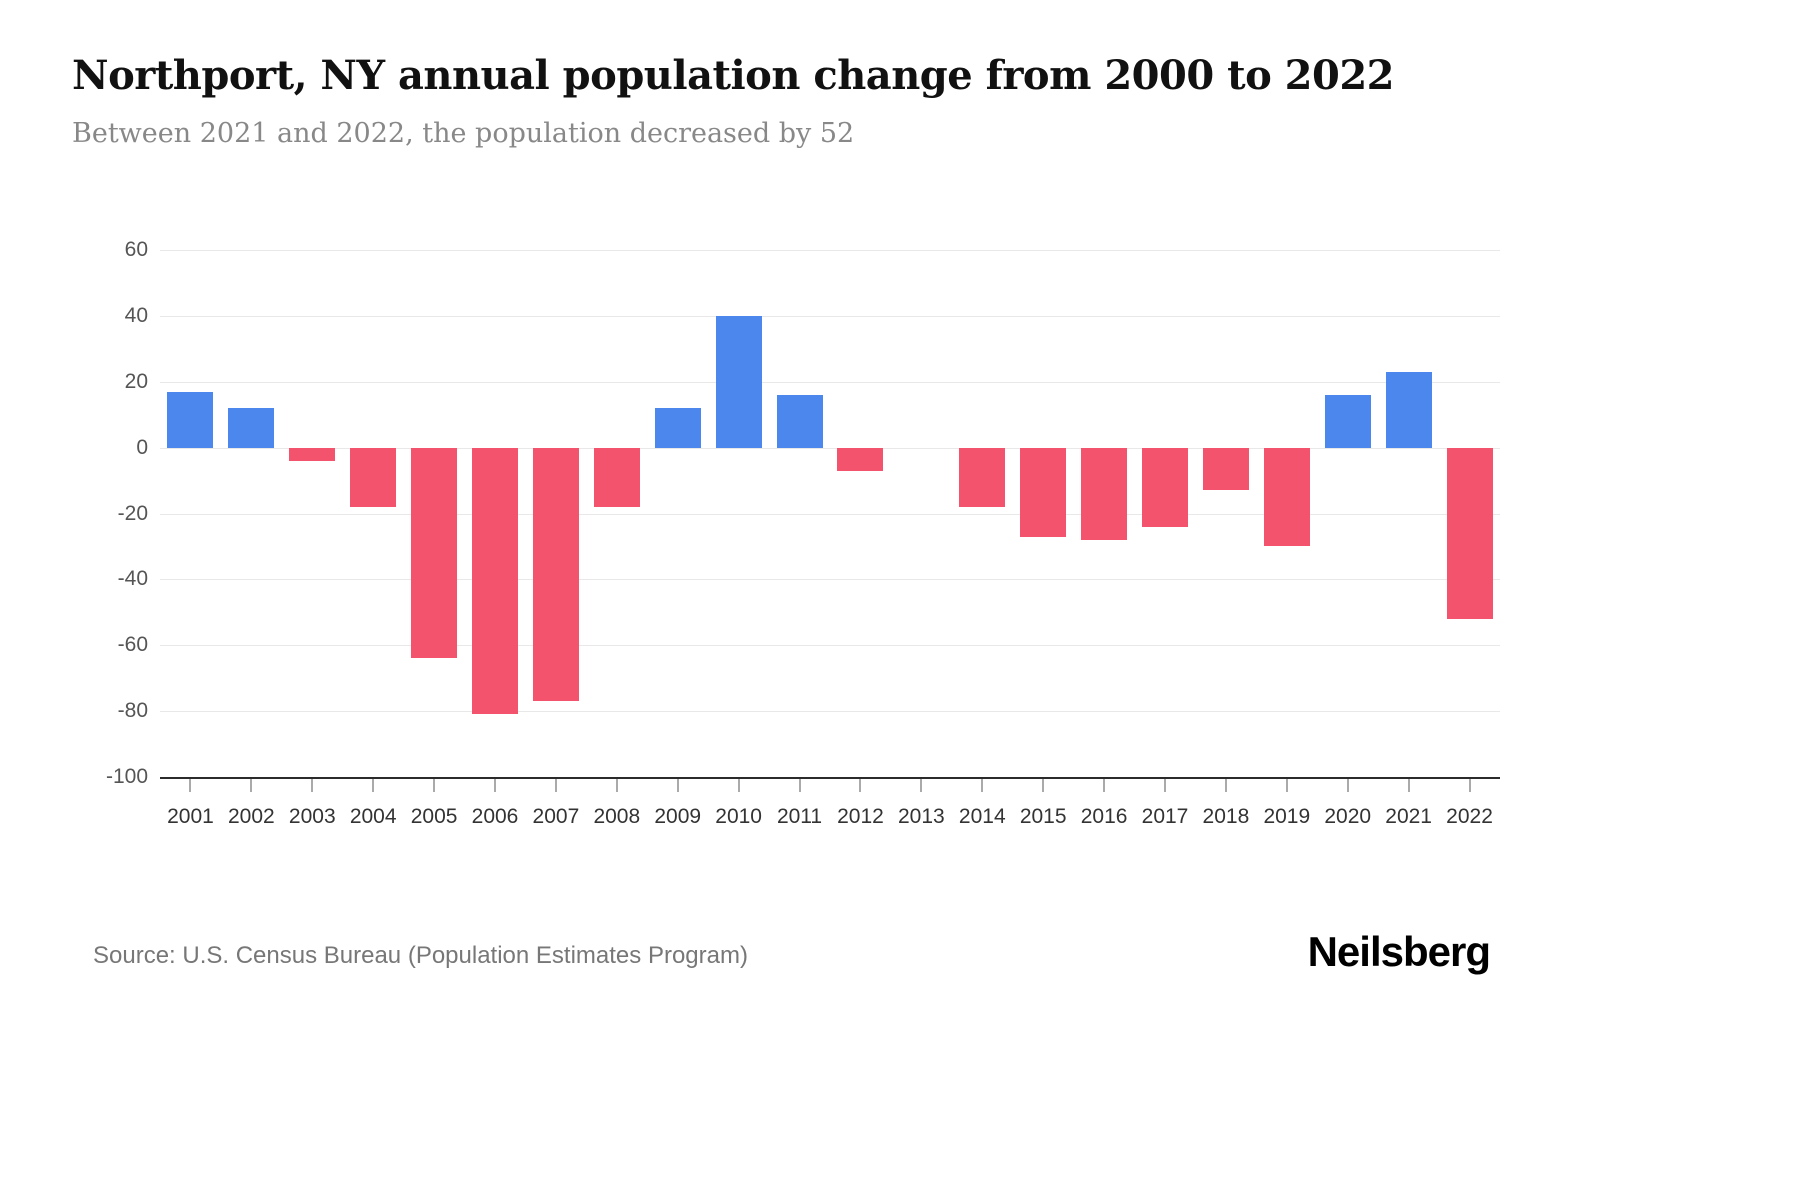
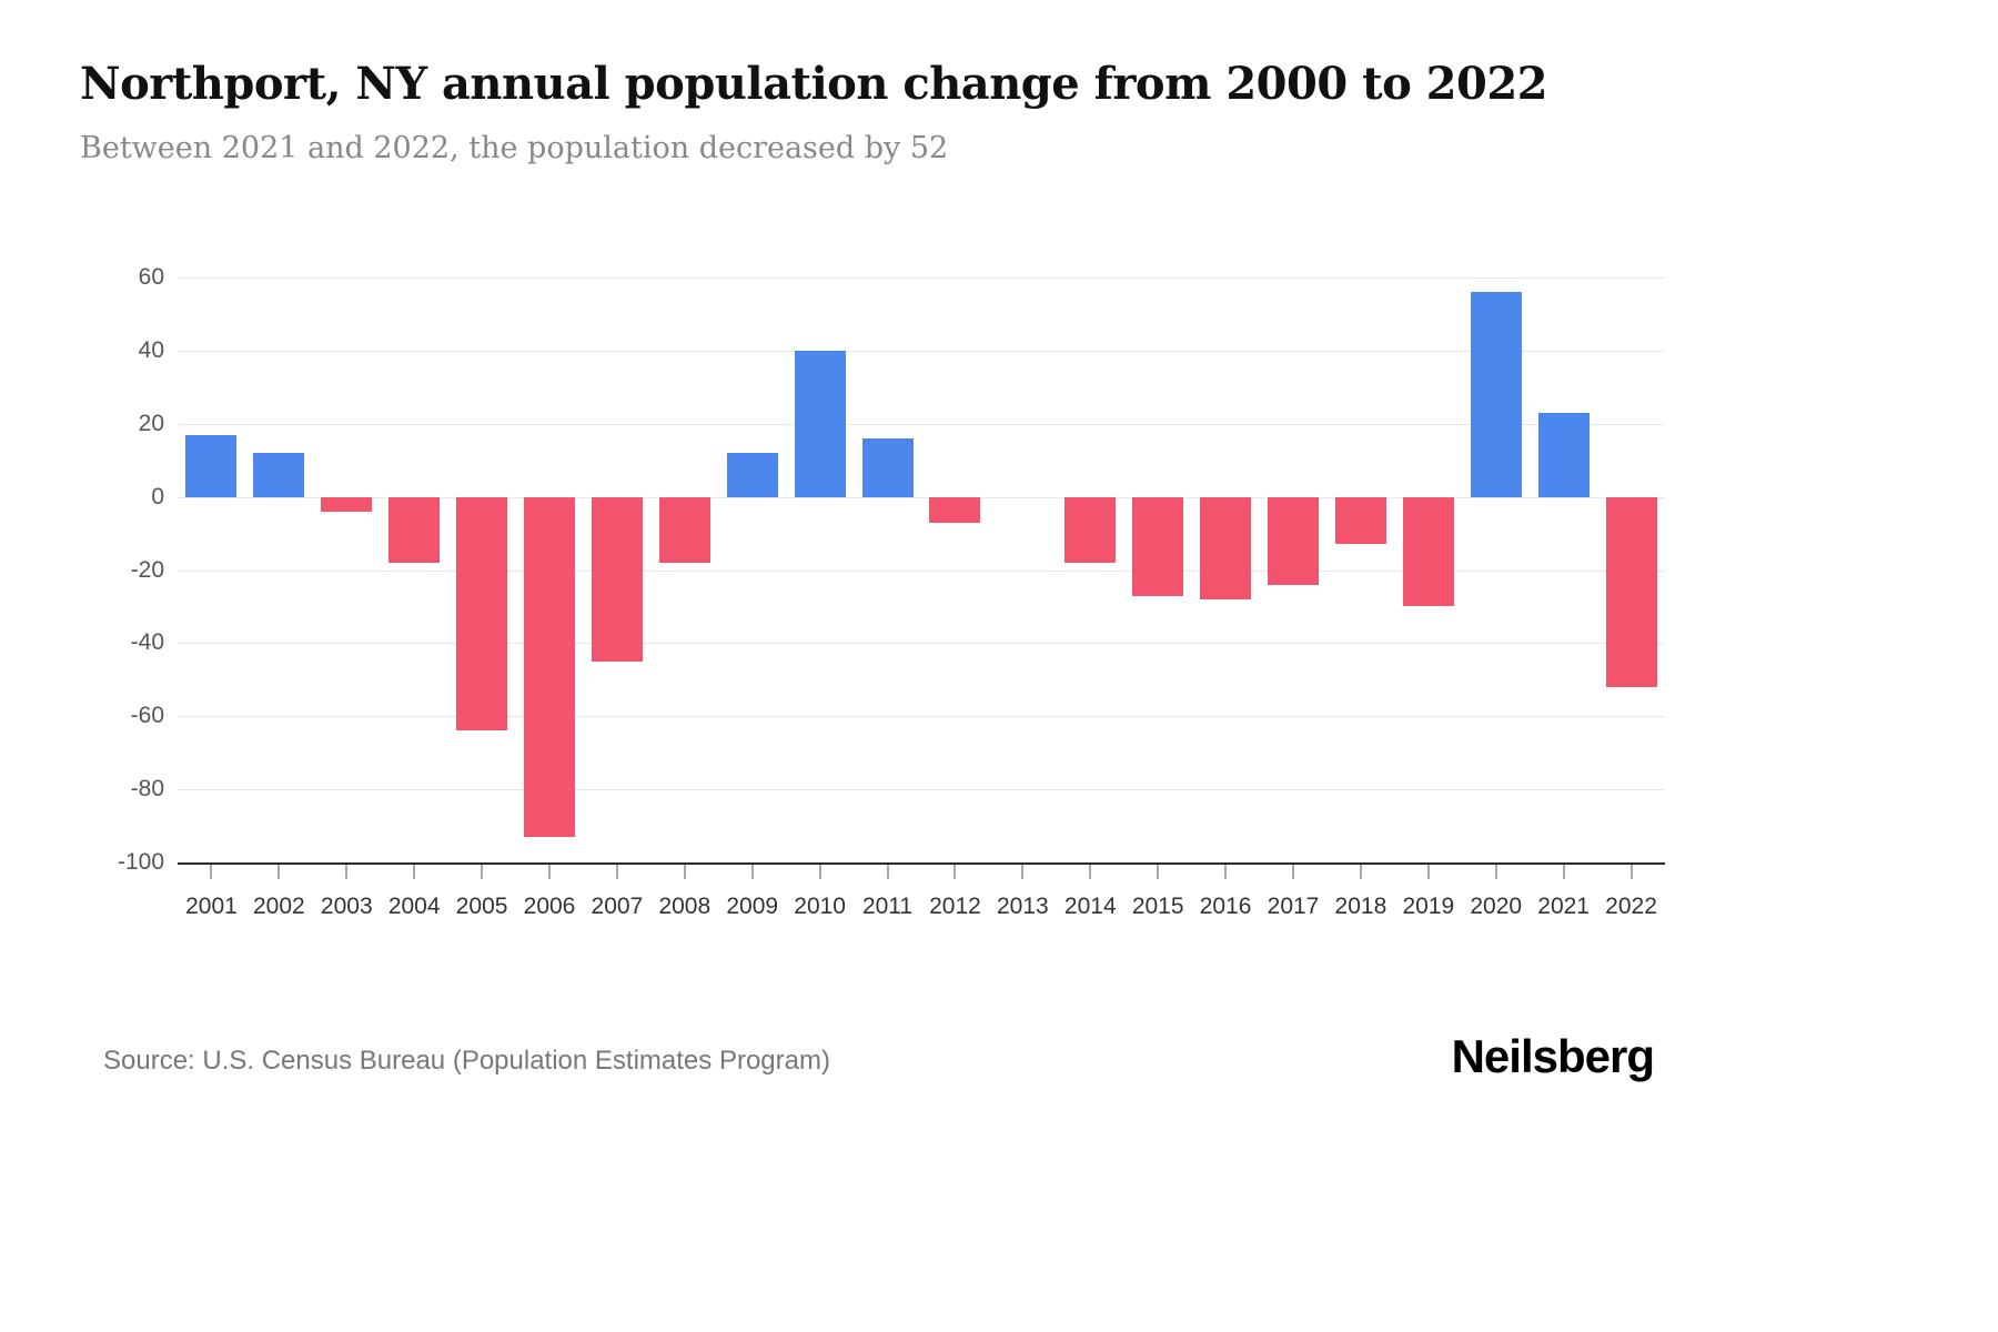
2006: -81 -> -93
2007: -77 -> -45
2020: 16 -> 56
